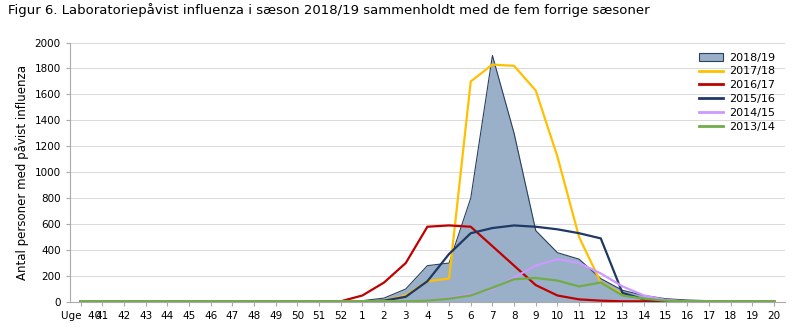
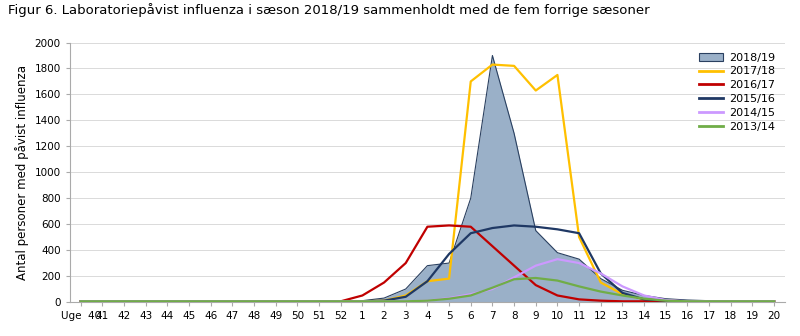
2017/18/10: 1120 -> 1750
2015/16/12: 490 -> 220
2013/14/12: 150 -> 80
